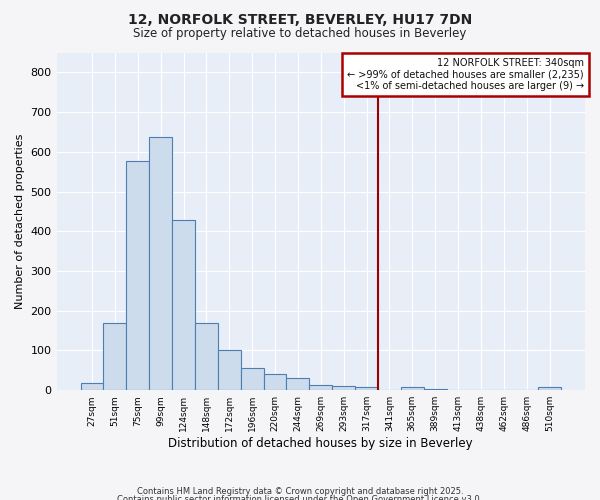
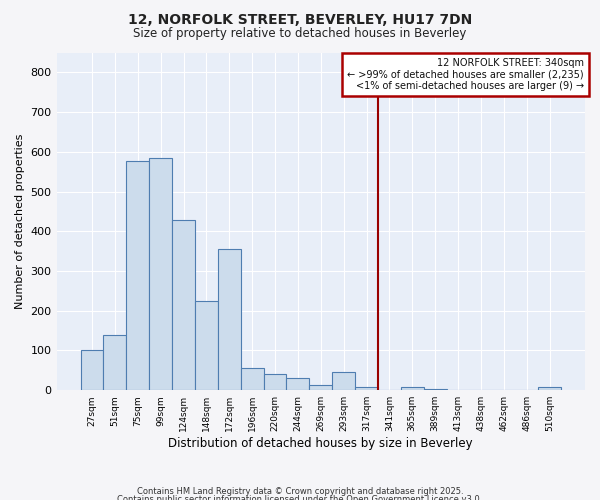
27sqm: 17 -> 100
51sqm: 168 -> 140
99sqm: 637 -> 585
148sqm: 170 -> 225
172sqm: 102 -> 355
293sqm: 10 -> 45
